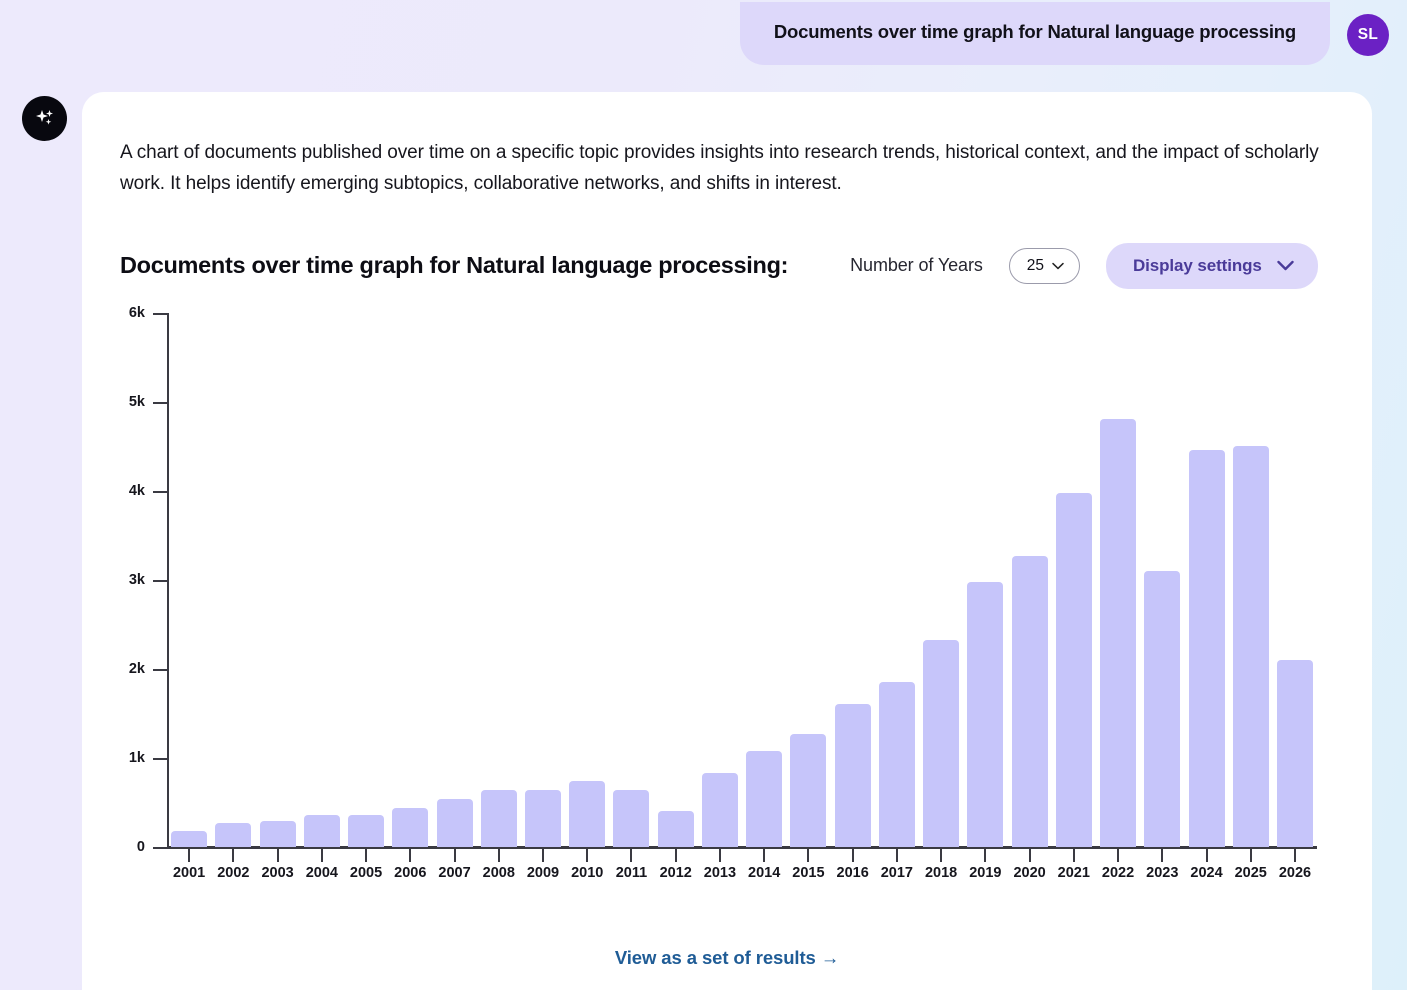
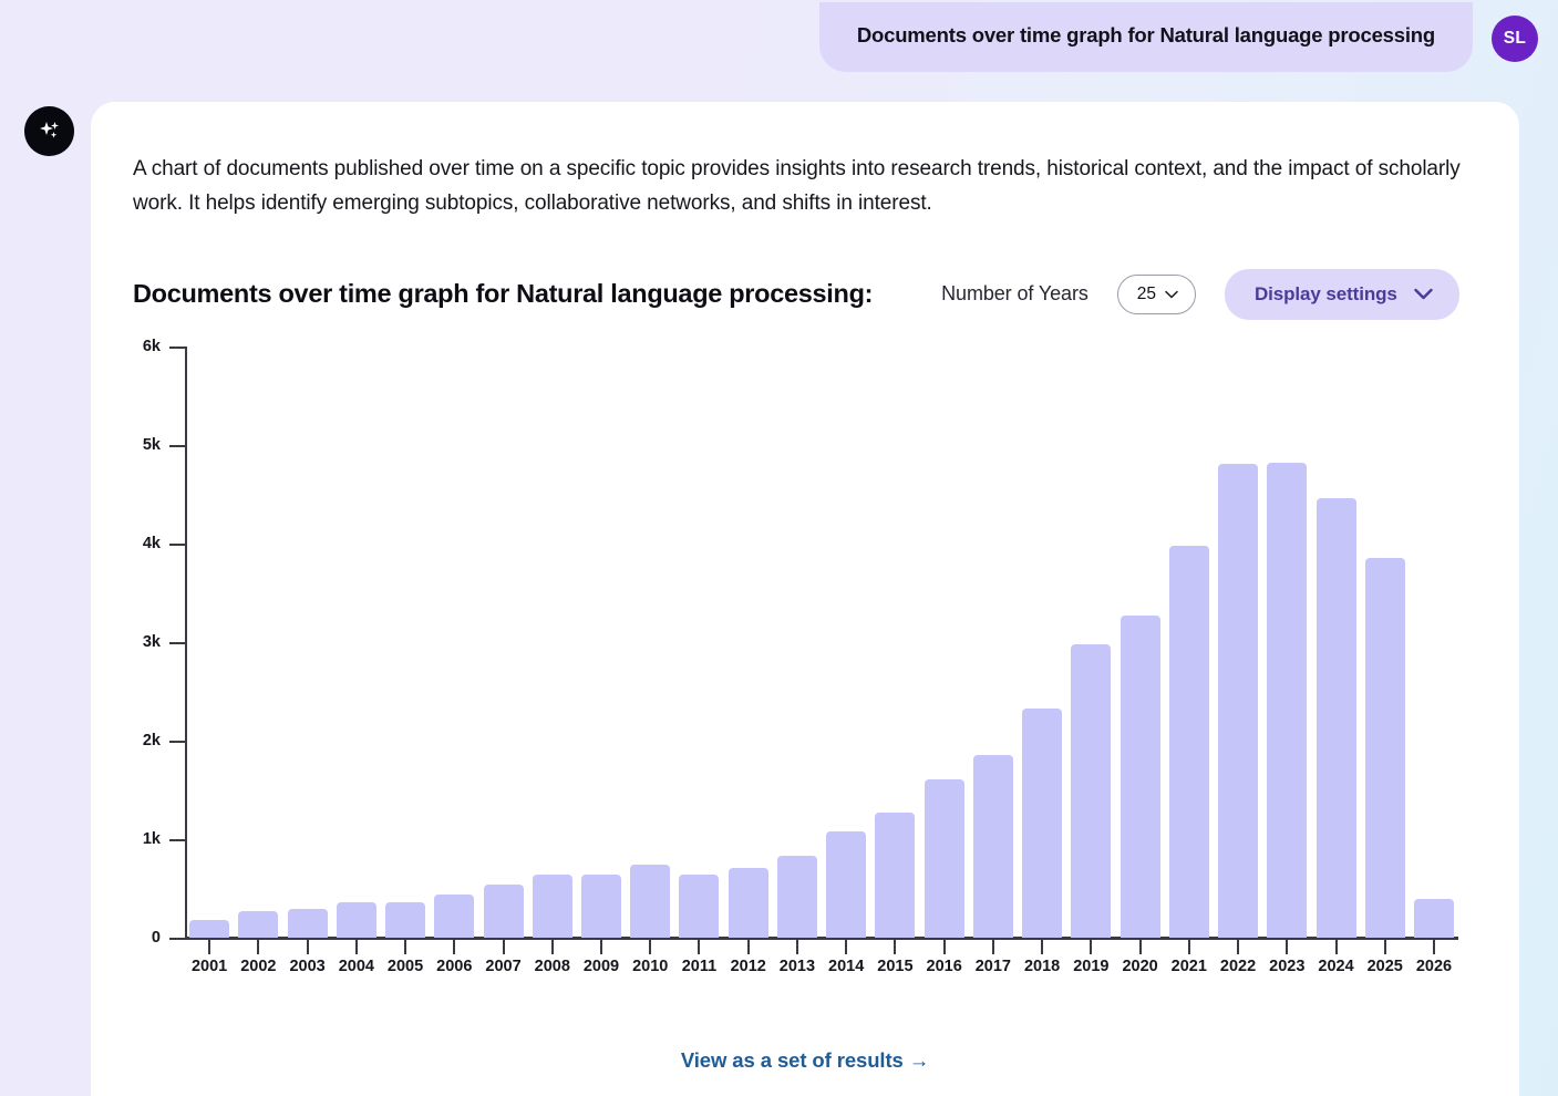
2012: 0.4k -> 0.7k
2023: 3.1k -> 4.8k
2025: 4.5k -> 3.8k
2026: 2.1k -> 0.4k
